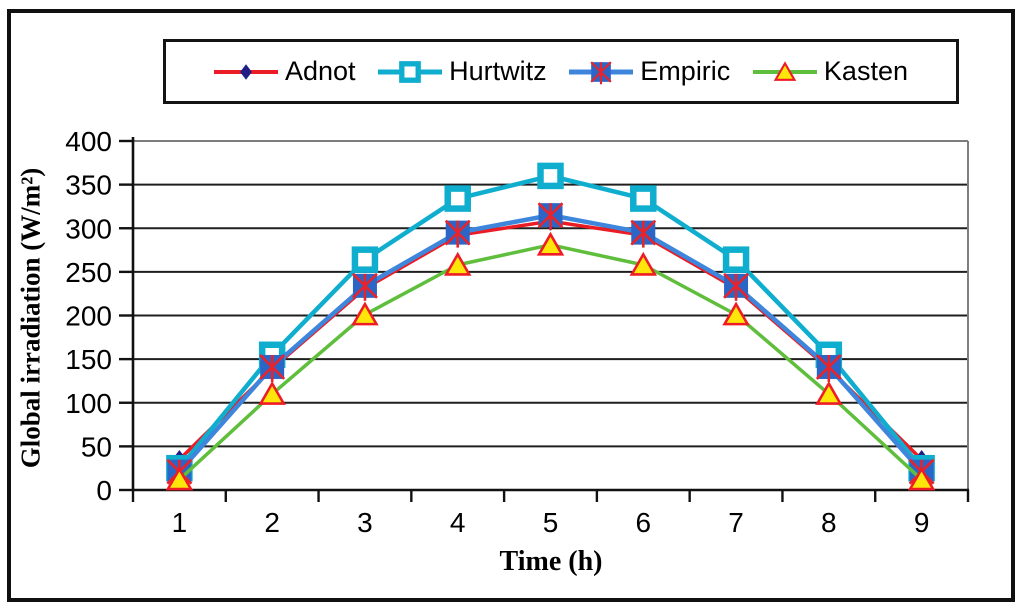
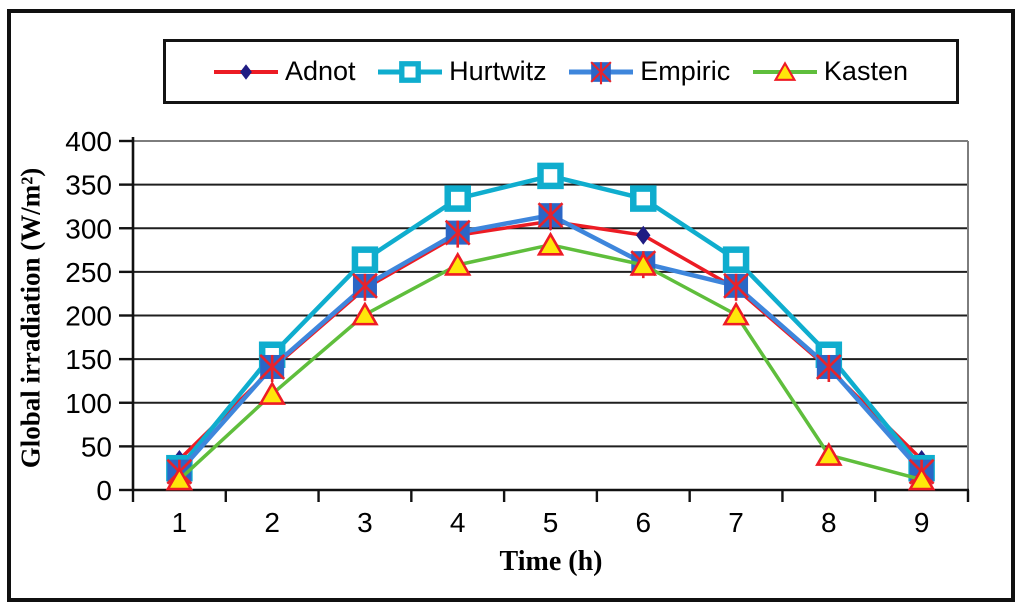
Empiric/6: 300 -> 260
Kasten/8: 110 -> 40
